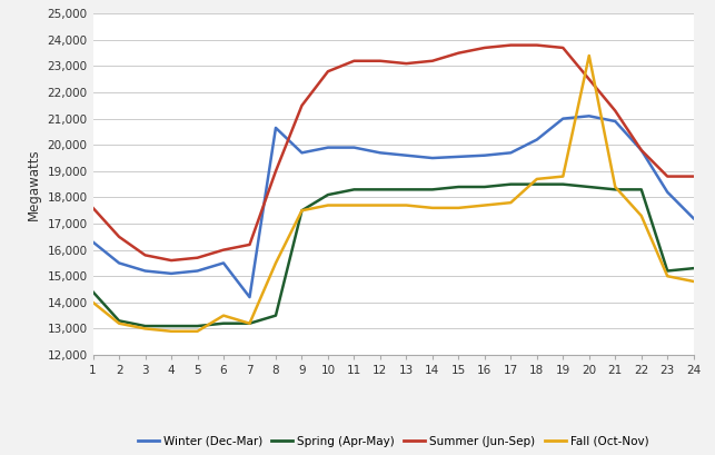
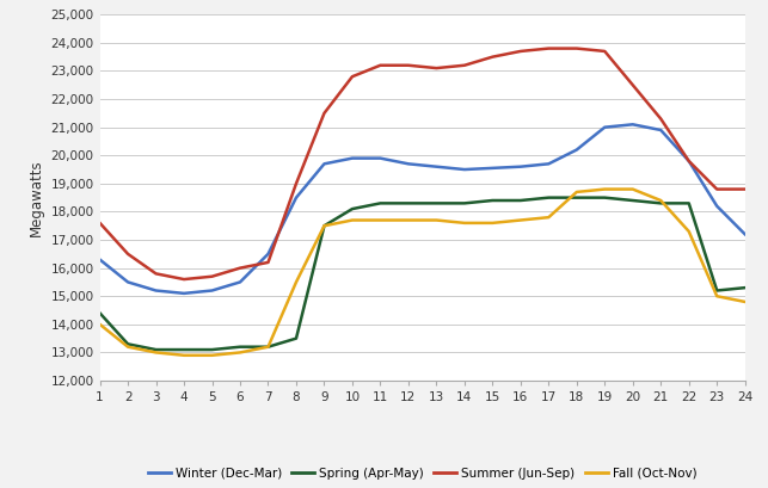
Fall (Oct-Nov)/6: 13,500 -> 13,000
Winter (Dec-Mar)/7: 14,200 -> 16,500
Winter (Dec-Mar)/8: 20,650 -> 18,500
Fall (Oct-Nov)/20: 23,400 -> 18,800
